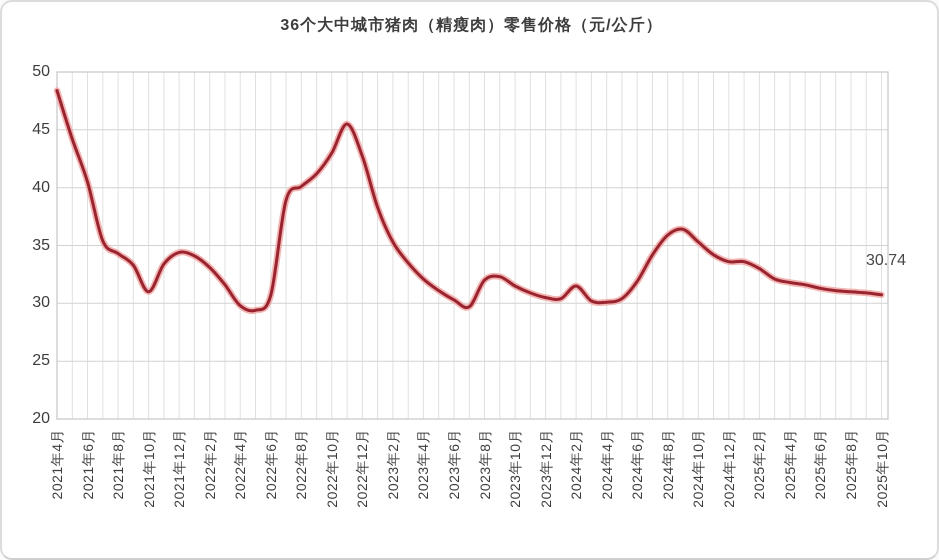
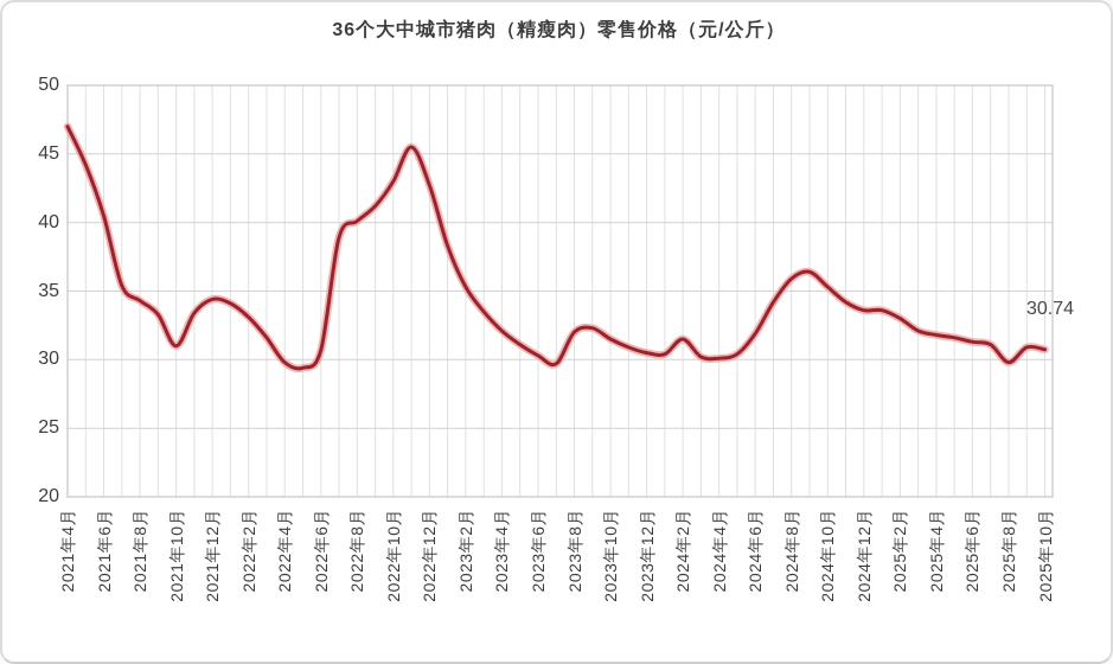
2021年4月: 48.4 -> 47.0
2025年8月: 31.0 -> 29.8
